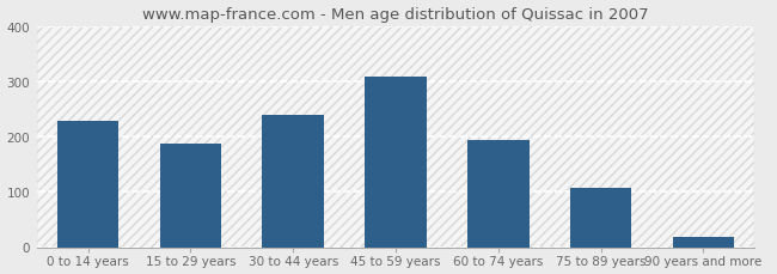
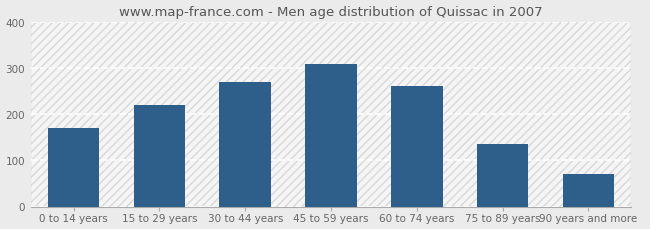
0 to 14 years: 228 -> 170
15 to 29 years: 188 -> 220
30 to 44 years: 240 -> 270
60 to 74 years: 193 -> 260
75 to 89 years: 106 -> 135
90 years and more: 18 -> 70
